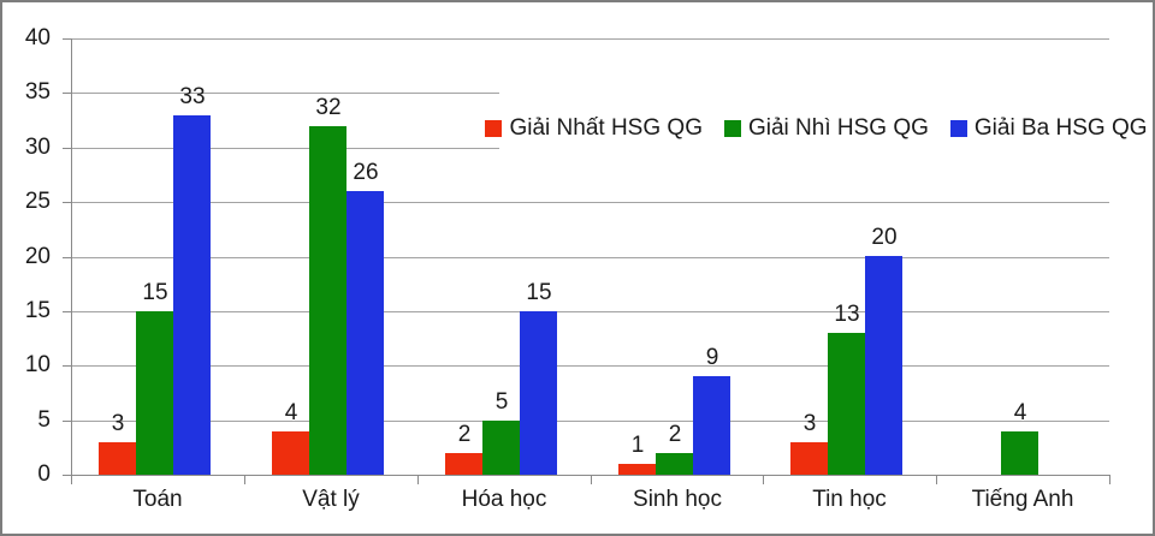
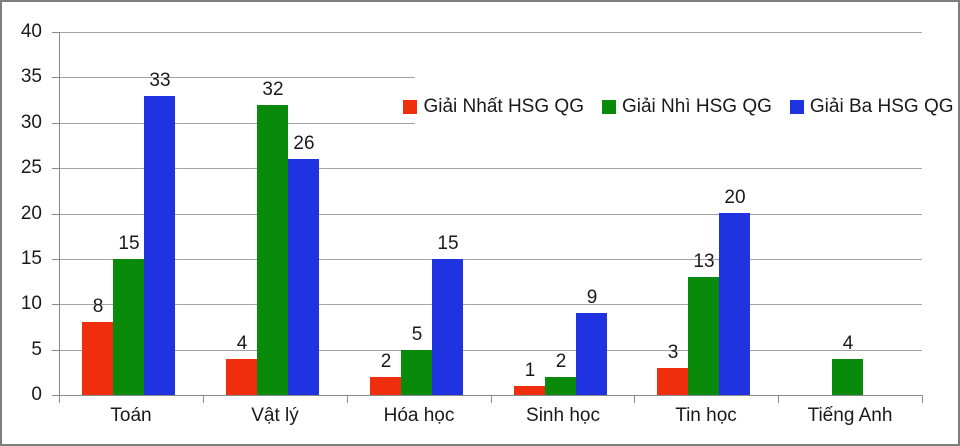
Giải Nhất HSG QG/Toán: 3 -> 8
